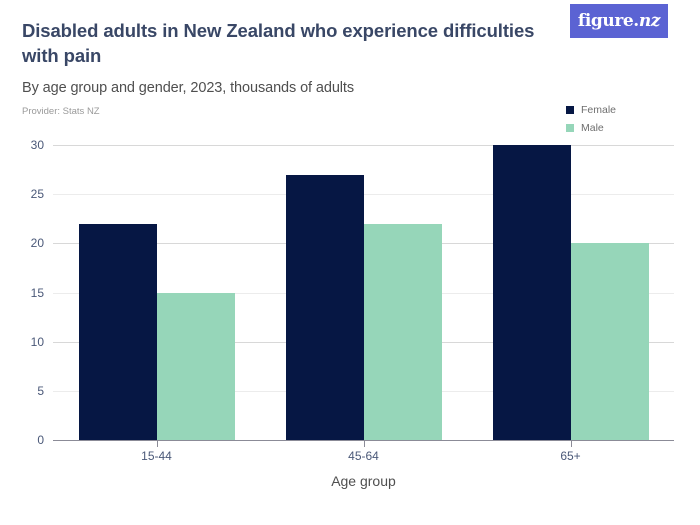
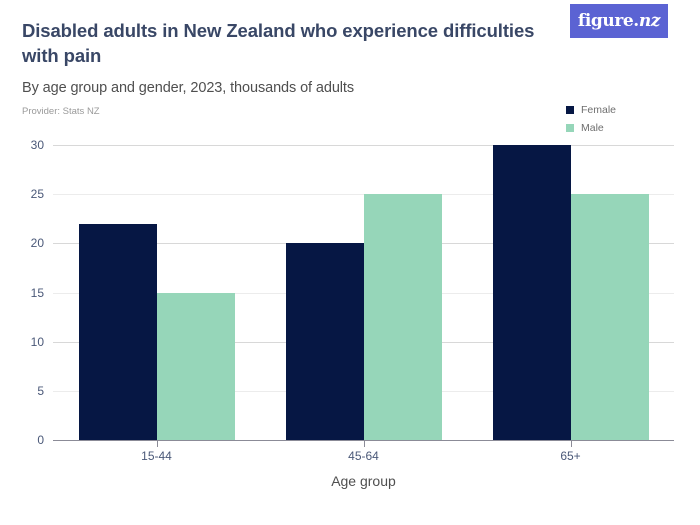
Female/45-64: 27 -> 20
Male/45-64: 22 -> 25
Male/65+: 20 -> 25
